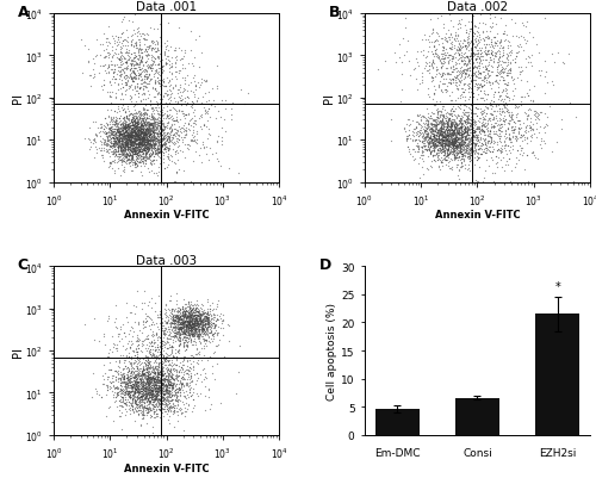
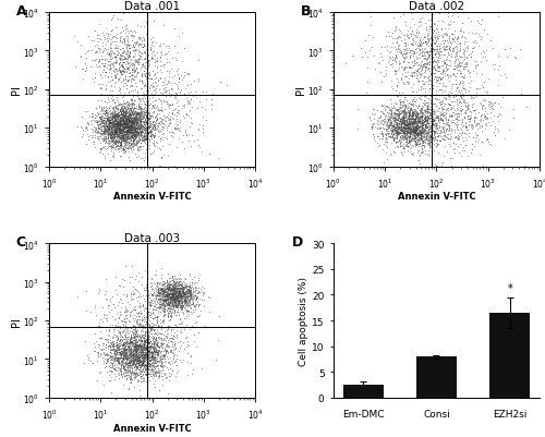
Em-DMC: 4.6 -> 2.5
Consi: 6.6 -> 8.0
EZH2si: 21.5 -> 16.5
